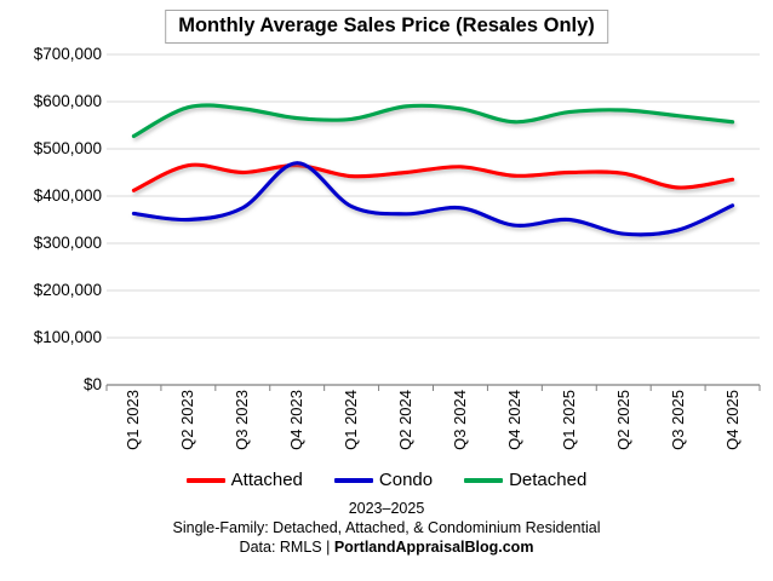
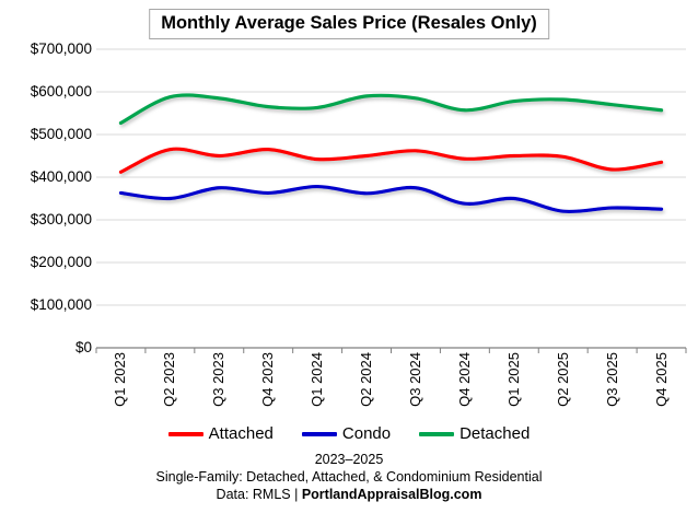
Condo/Q4 2023: $470000 -> $360000
Condo/Q4 2025: $380000 -> $320000
